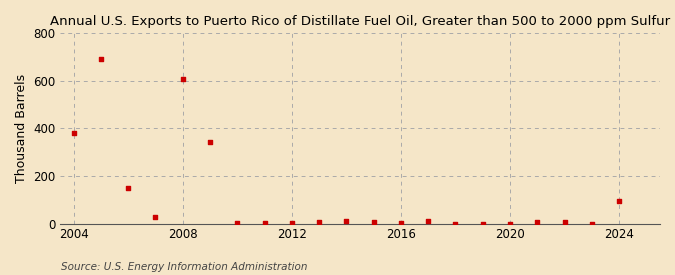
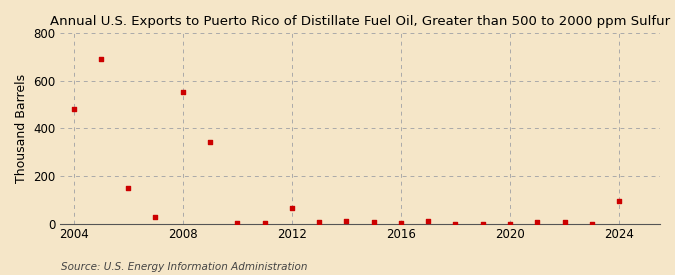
2004: 381 -> 480
2008: 609 -> 555
2012: 1 -> 65
